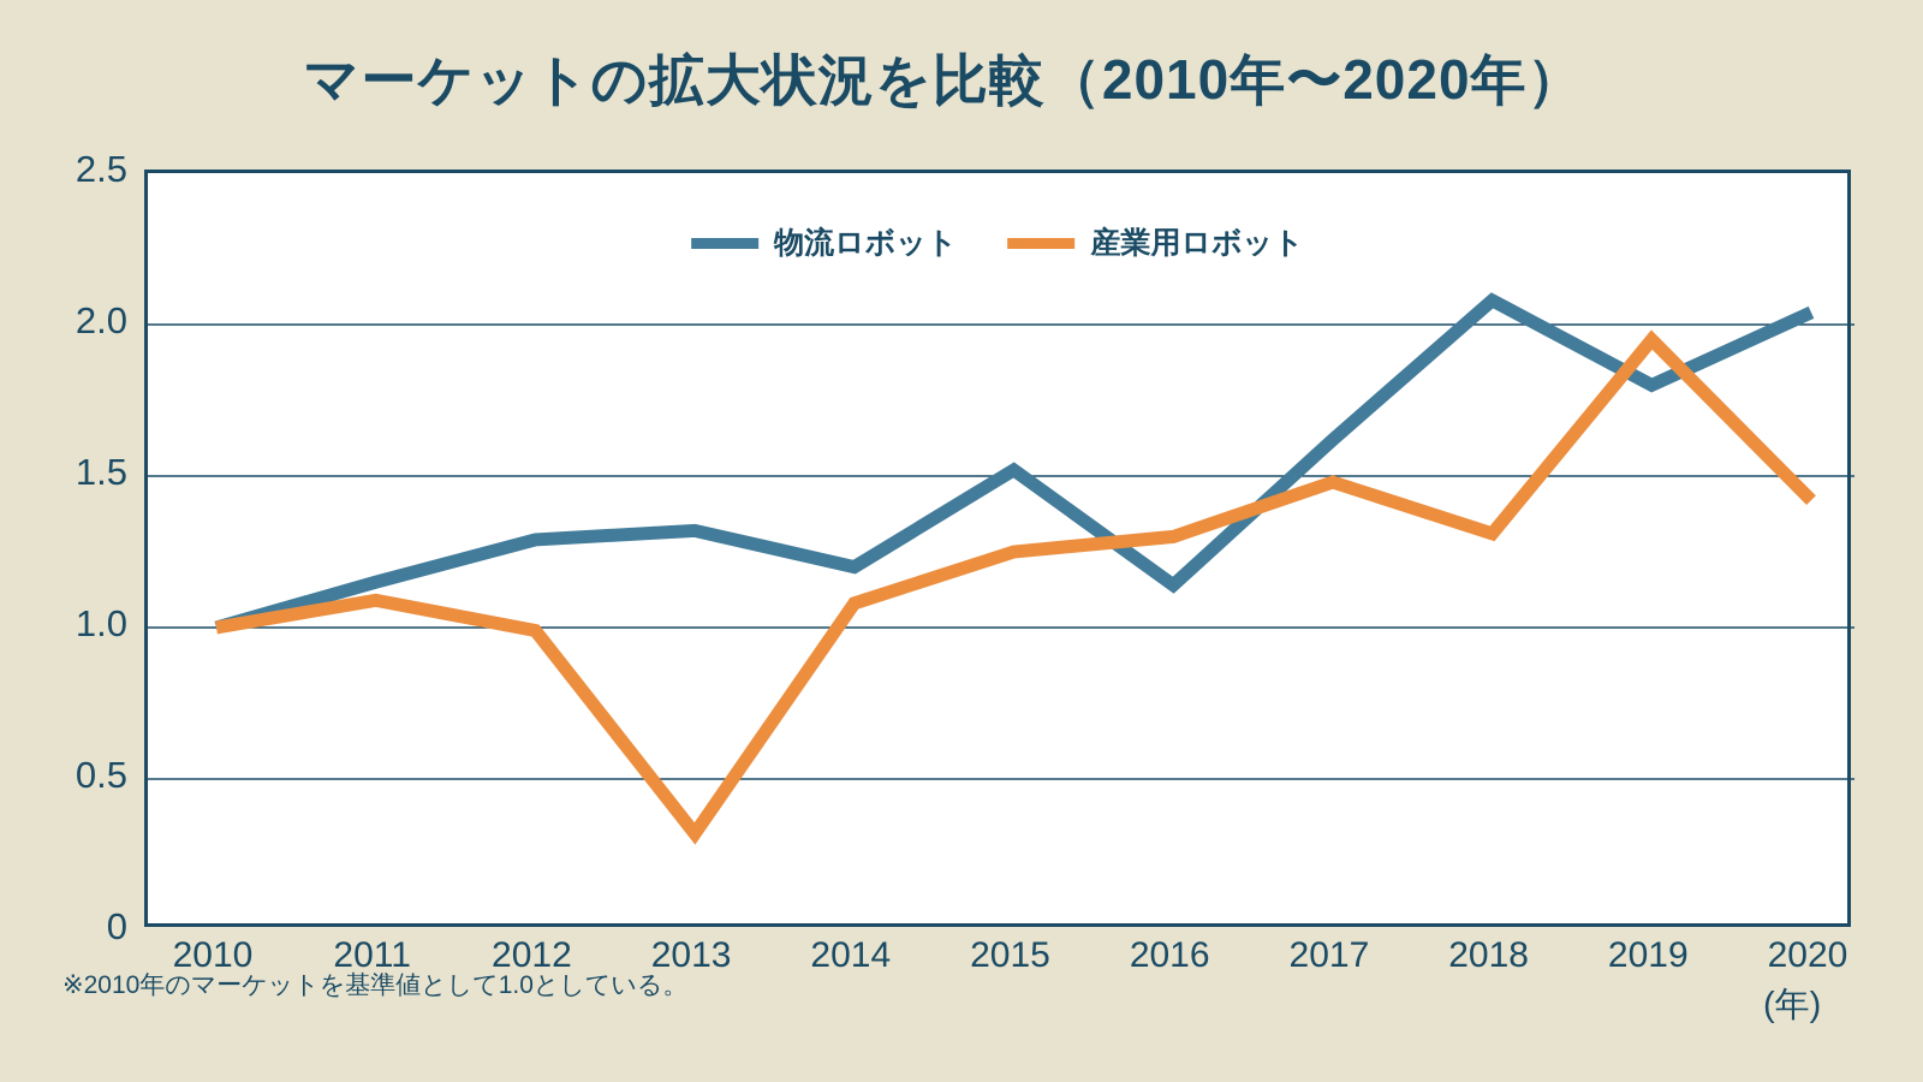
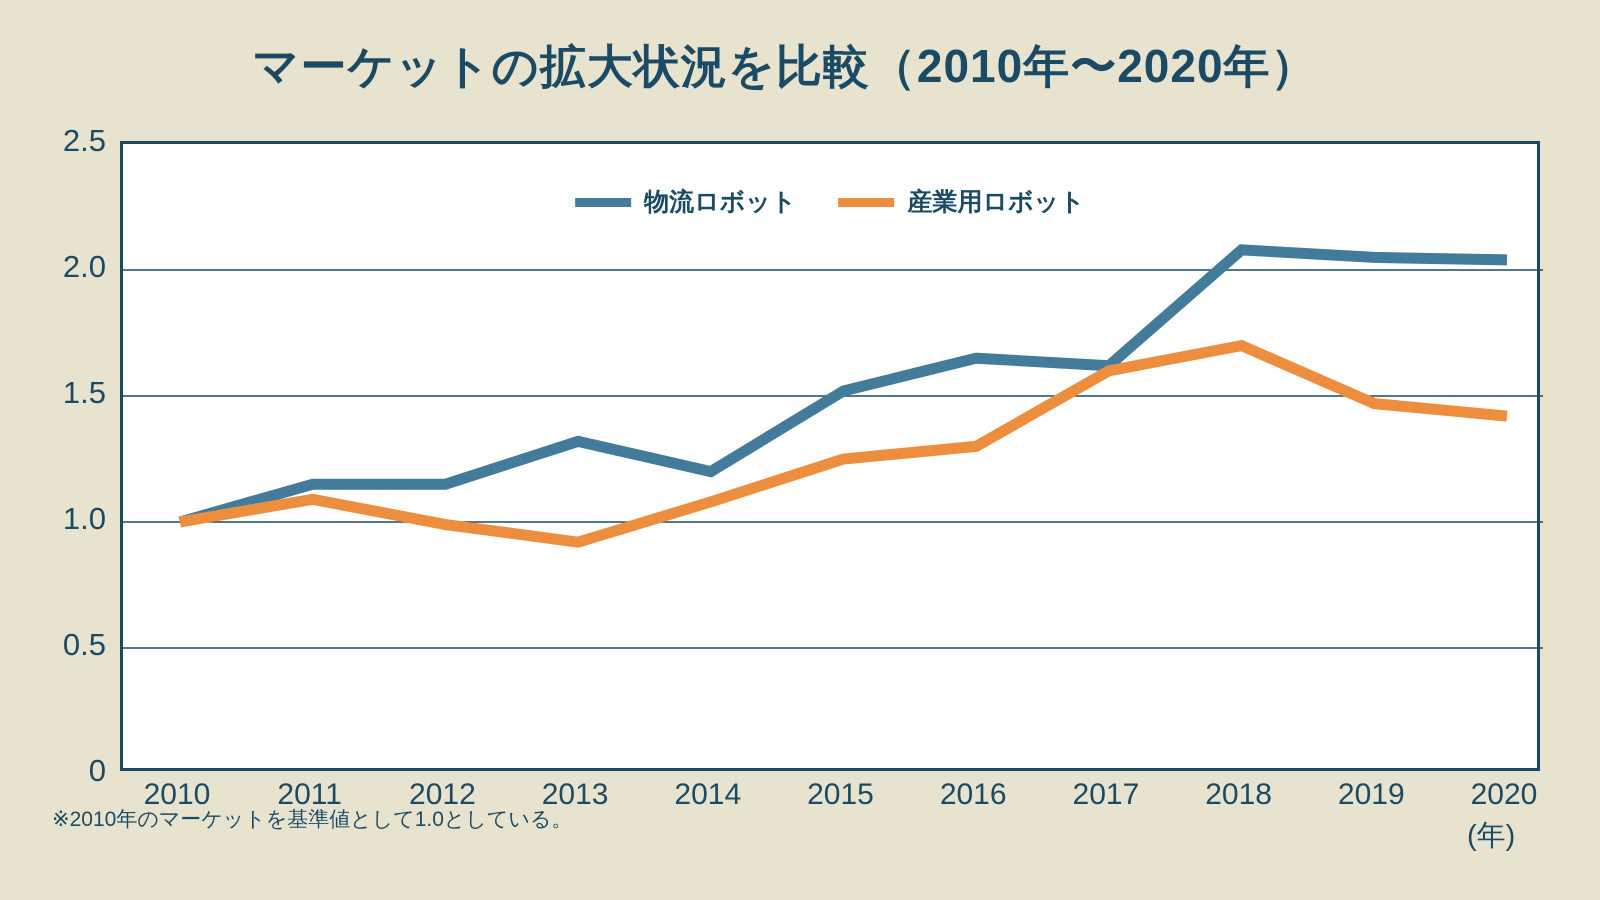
物流ロボット/2012: 1.29 -> 1.15
産業用ロボット/2013: 0.32 -> 0.92
物流ロボット/2016: 1.14 -> 1.65
産業用ロボット/2017: 1.48 -> 1.60
産業用ロボット/2018: 1.31 -> 1.70
物流ロボット/2019: 1.80 -> 2.05
産業用ロボット/2019: 1.95 -> 1.47
